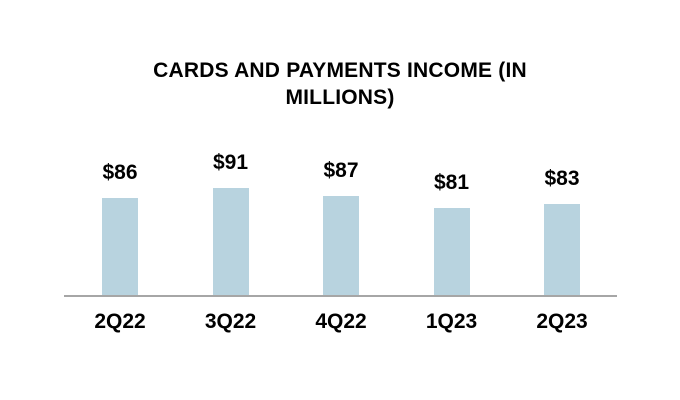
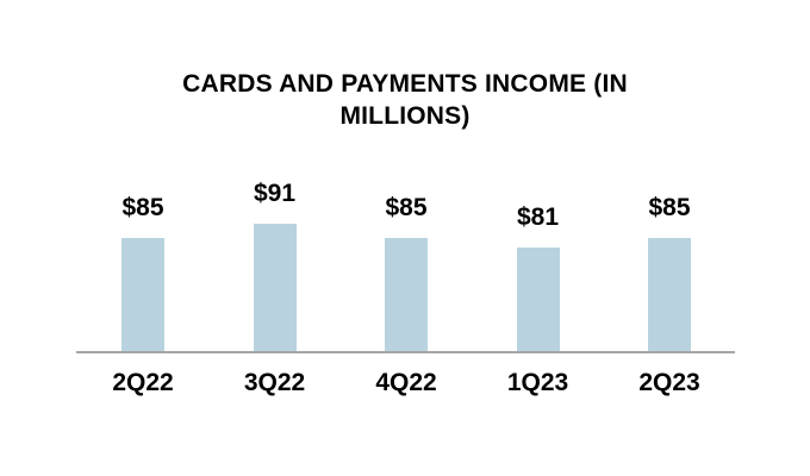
2Q22: $86 -> $85
4Q22: $87 -> $85
2Q23: $83 -> $85
